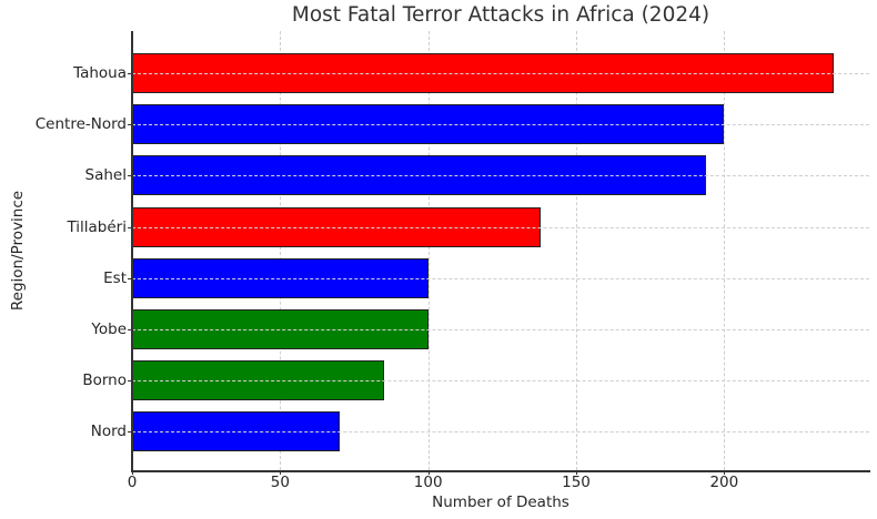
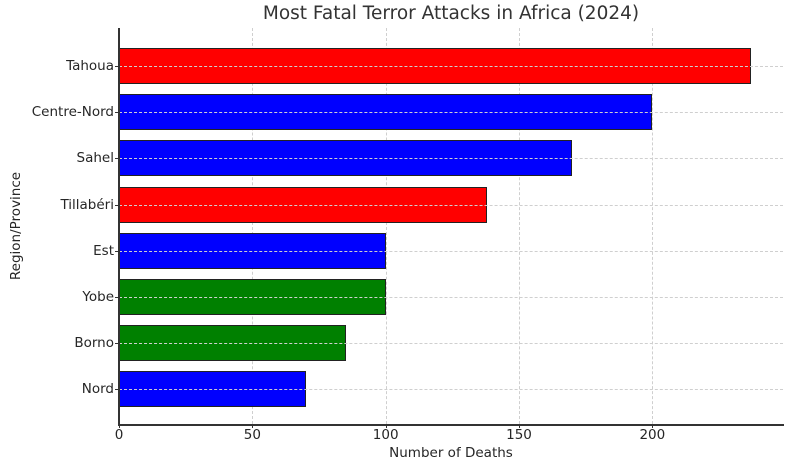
Sahel: 194 -> 170
